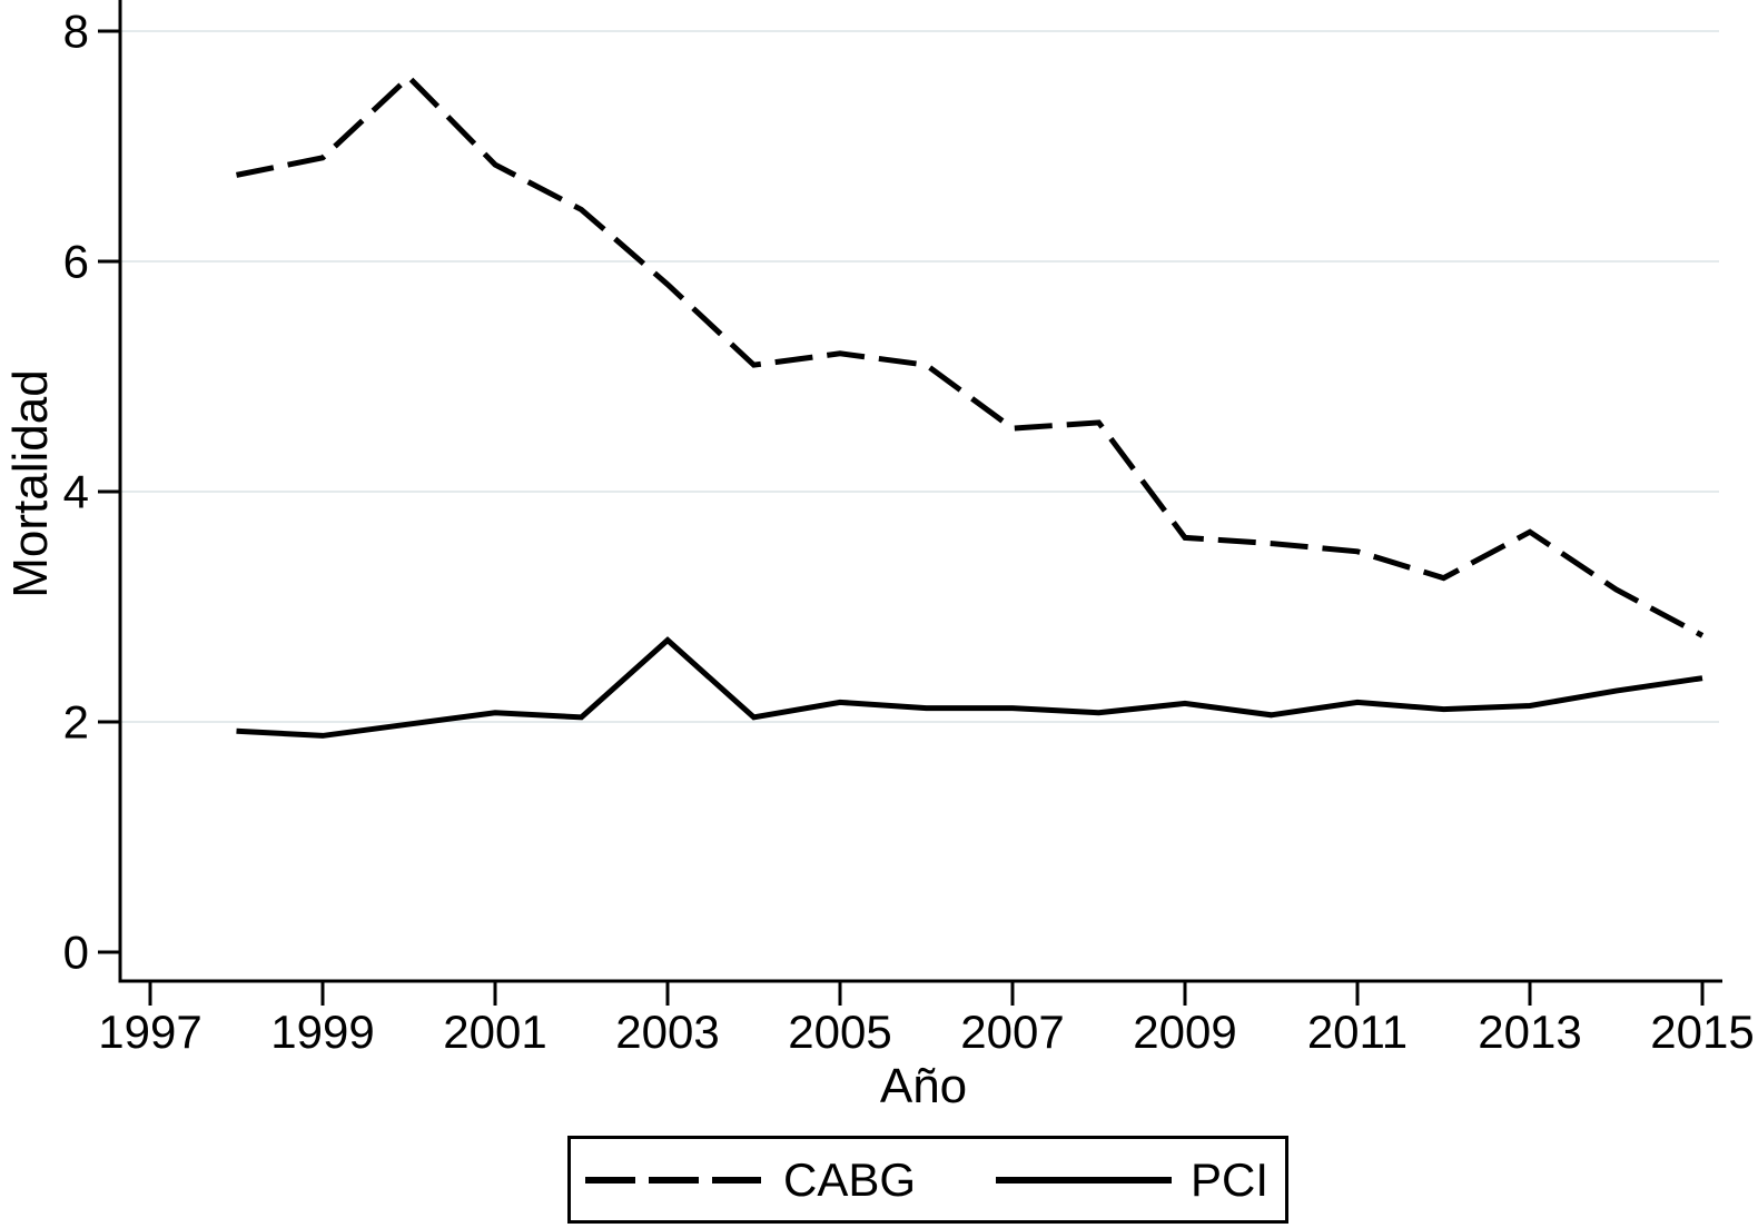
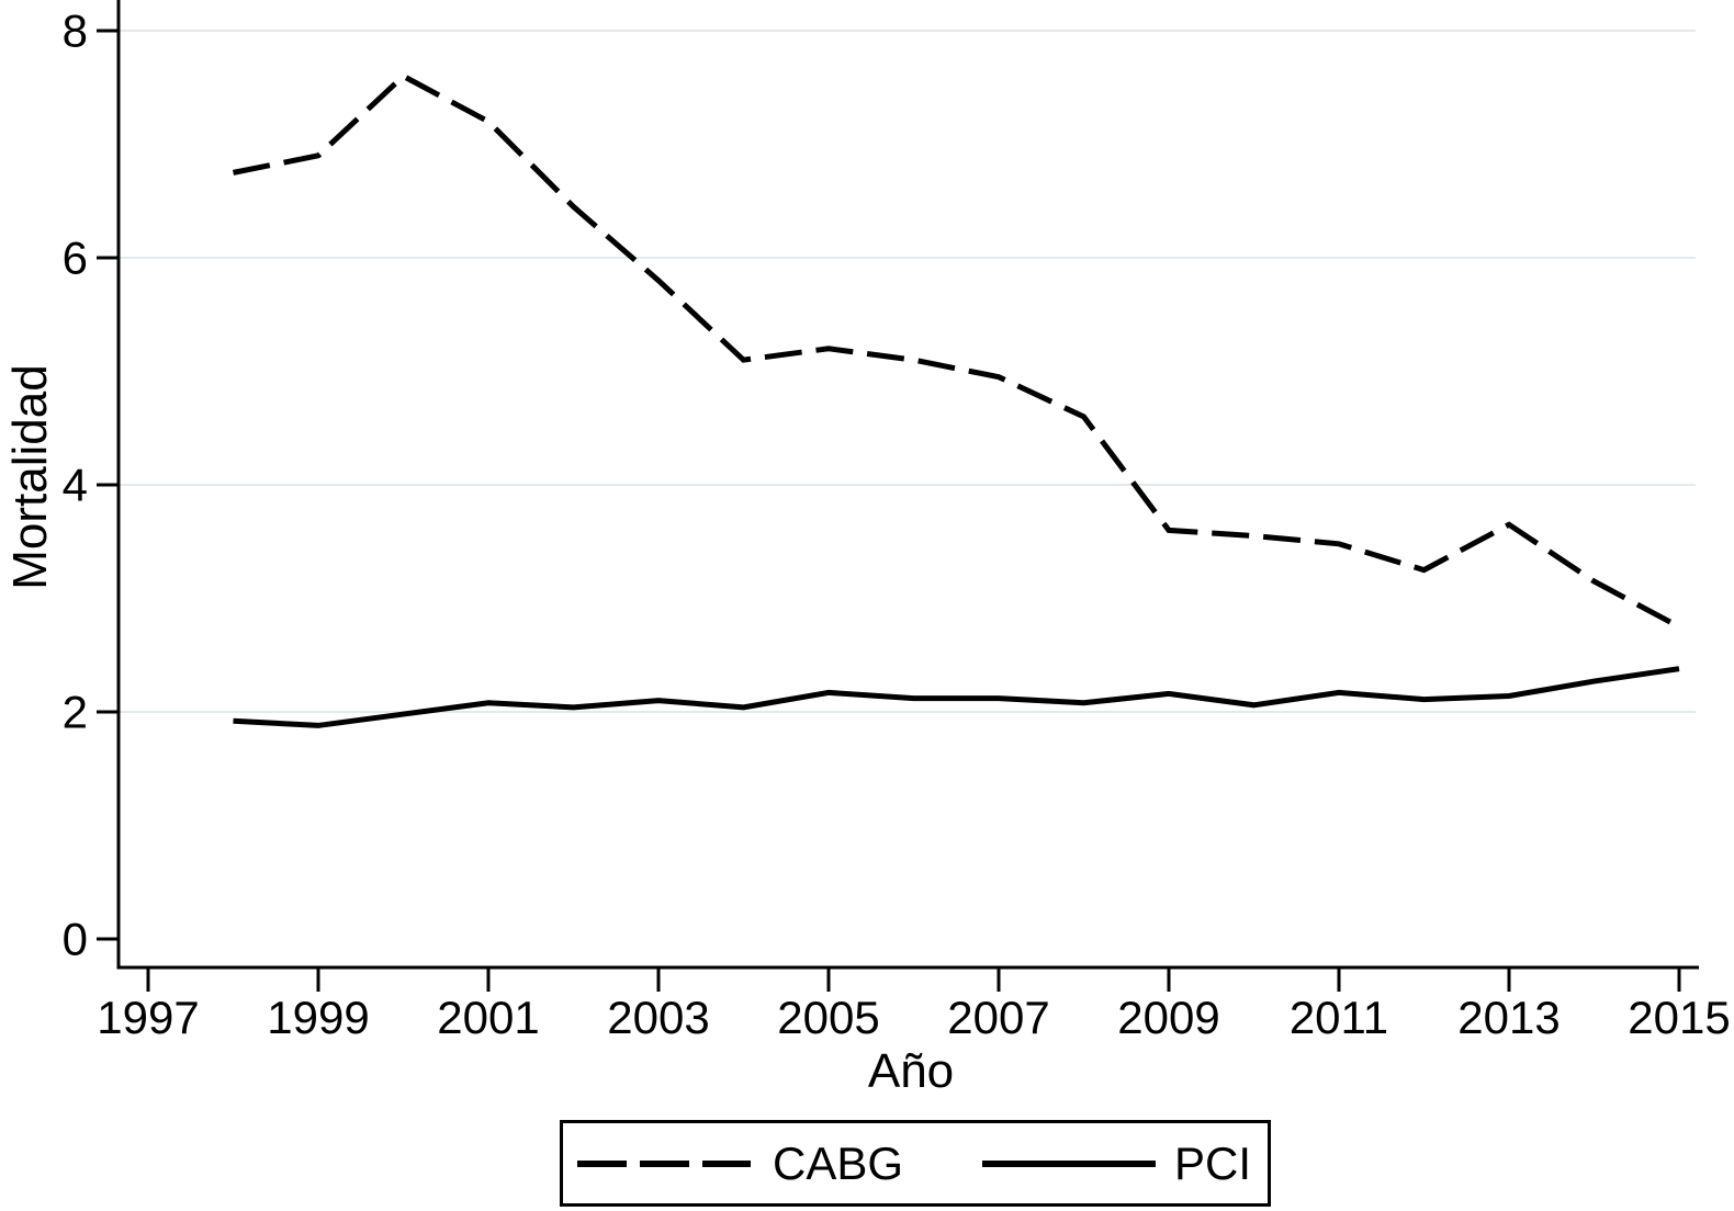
CABG/2001: 6.84 -> 7.20
PCI/2003: 2.71 -> 2.10
CABG/2007: 4.55 -> 4.95
